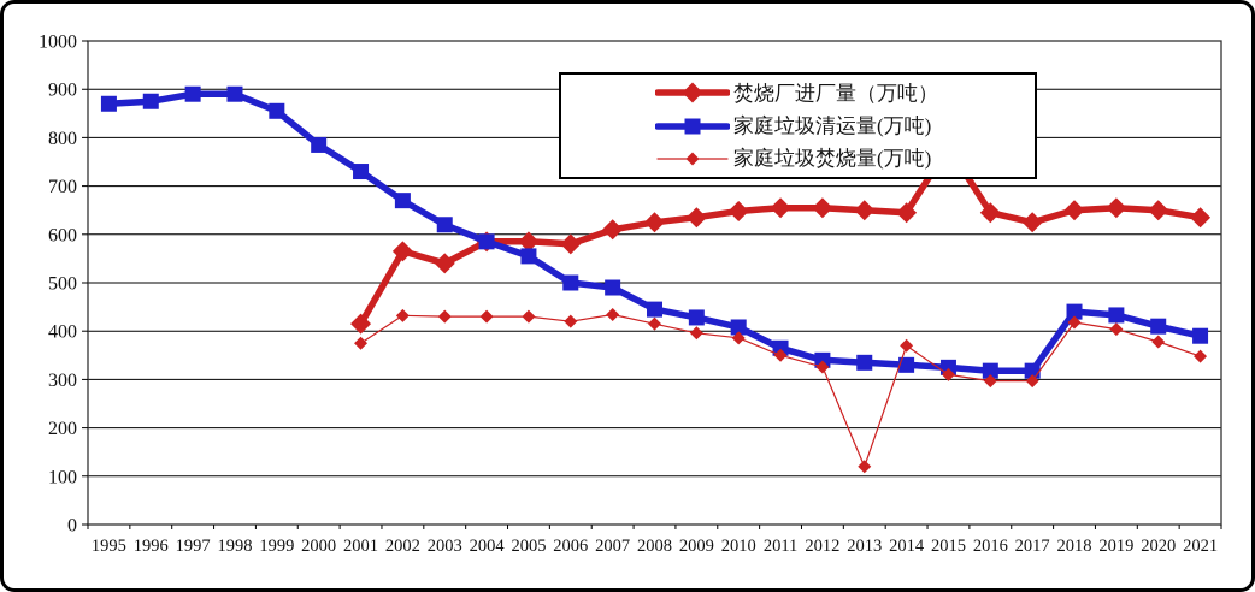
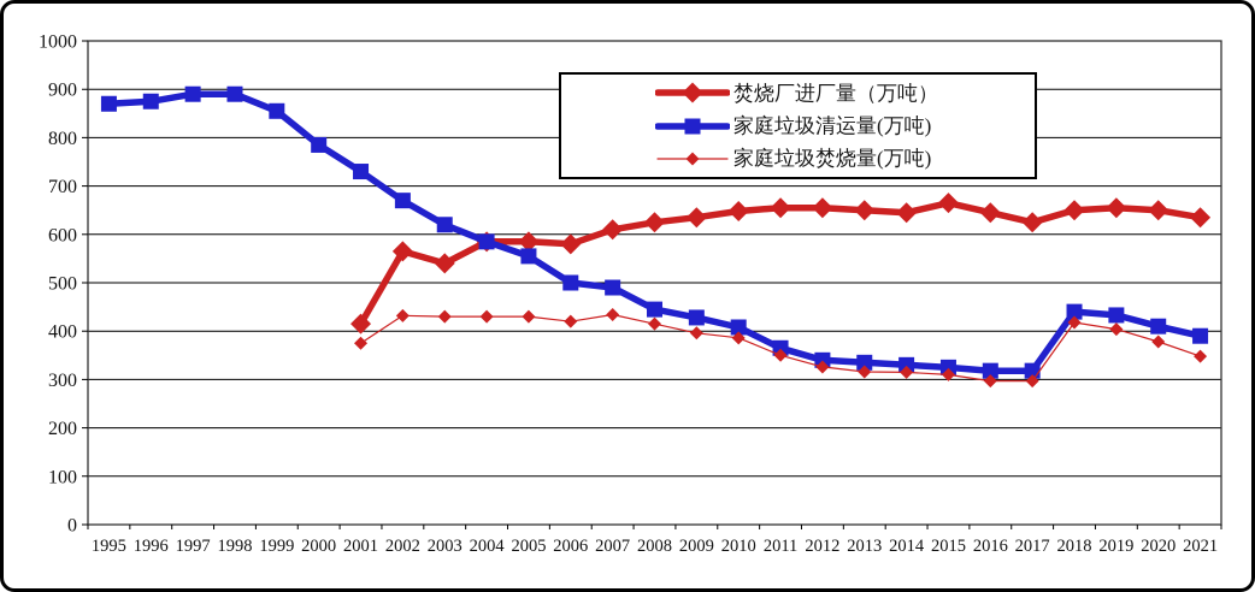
家庭垃圾焚烧量(万吨)/2013: 120 -> 320
家庭垃圾焚烧量(万吨)/2014: 370 -> 320
焚烧厂进厂量（万吨）/2015: 780 -> 660
